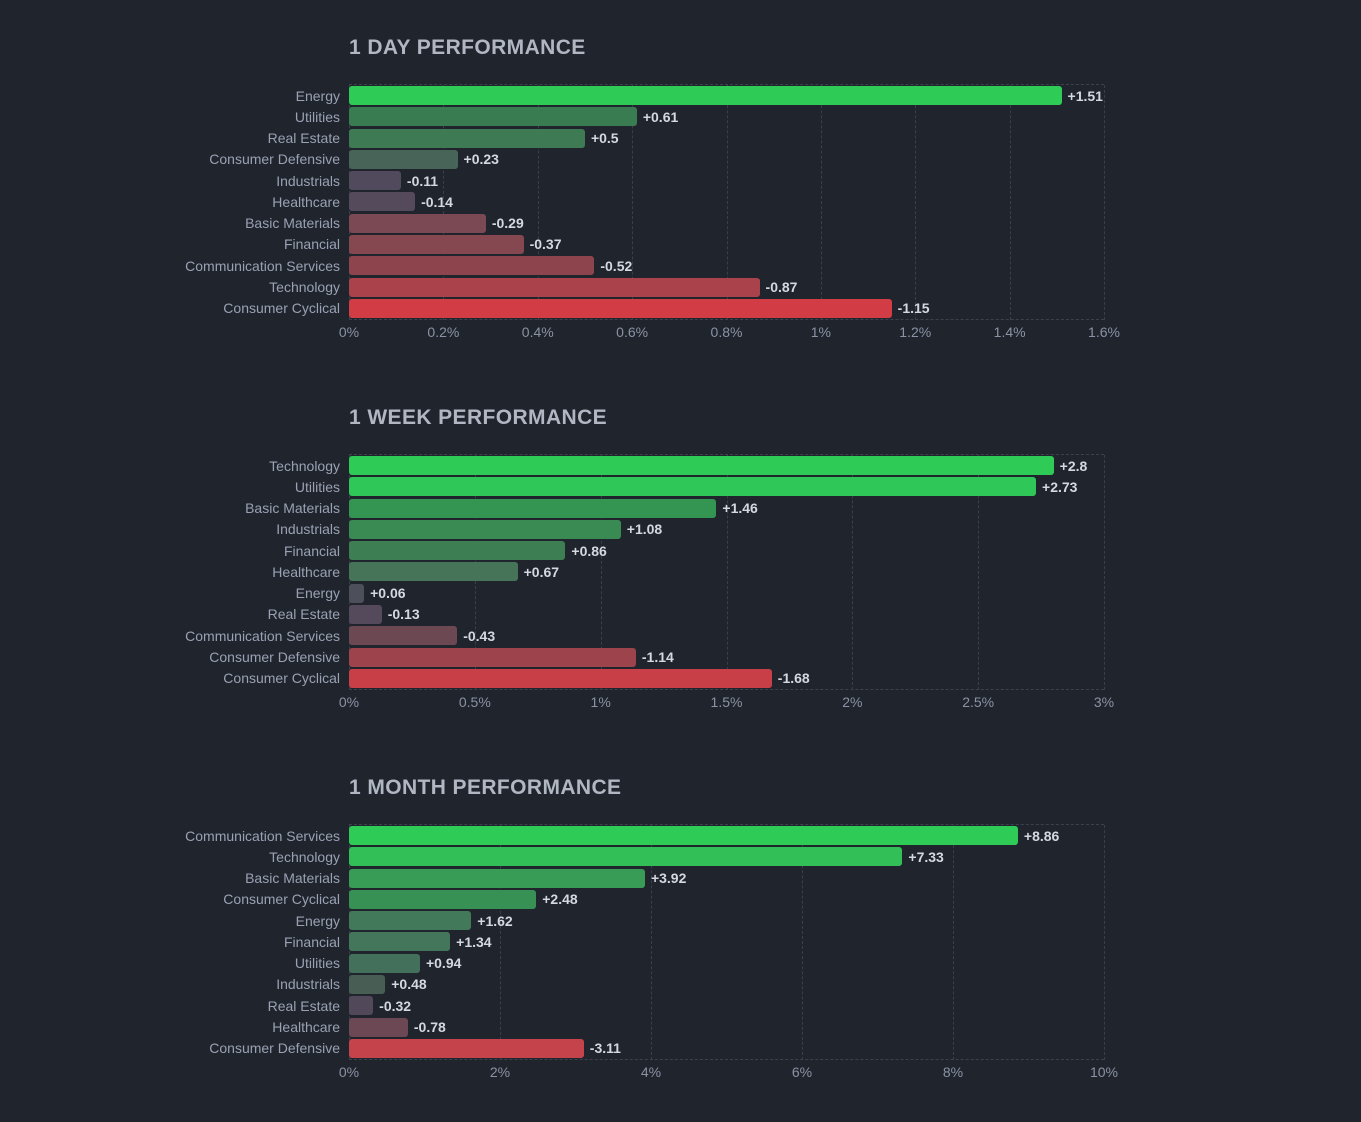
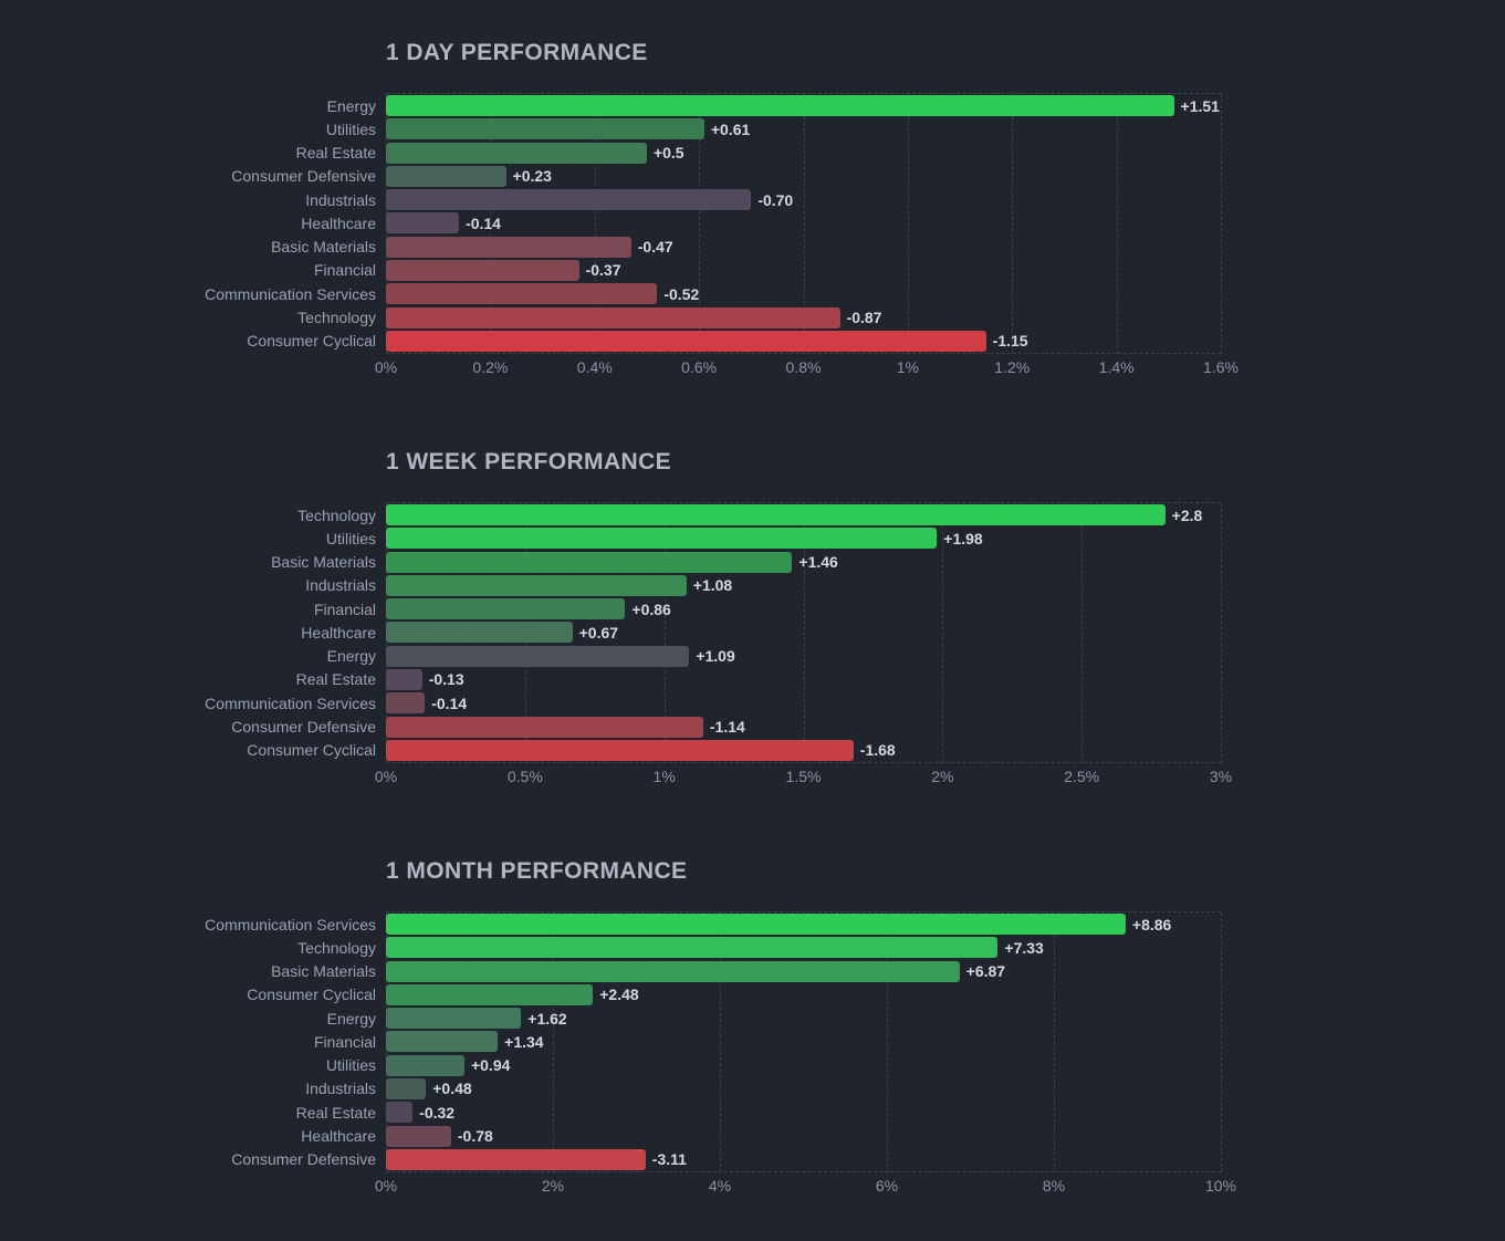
1 DAY PERFORMANCE/Industrials: -0.11 -> -0.70
1 DAY PERFORMANCE/Basic Materials: -0.29 -> -0.47
1 WEEK PERFORMANCE/Utilities: +2.73 -> +1.98
1 WEEK PERFORMANCE/Energy: +0.06 -> +1.09
1 WEEK PERFORMANCE/Communication Services: -0.43 -> -0.14
1 MONTH PERFORMANCE/Basic Materials: +3.92 -> +6.87
